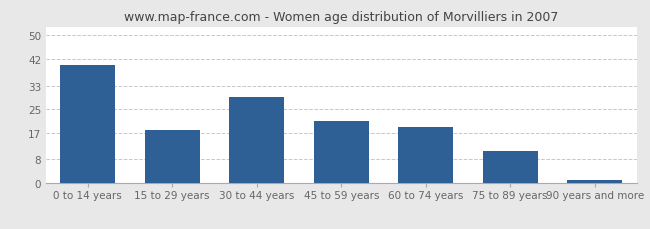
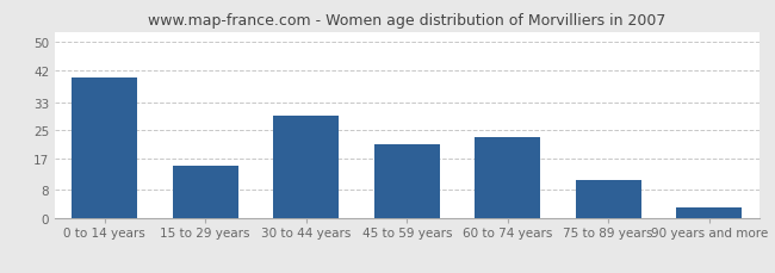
15 to 29 years: 18 -> 15
60 to 74 years: 19 -> 23
90 years and more: 1 -> 3
